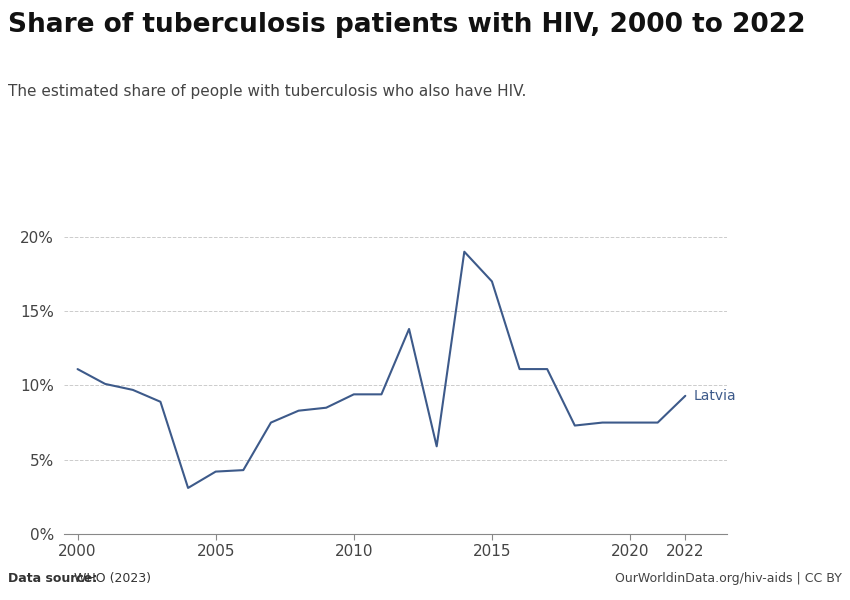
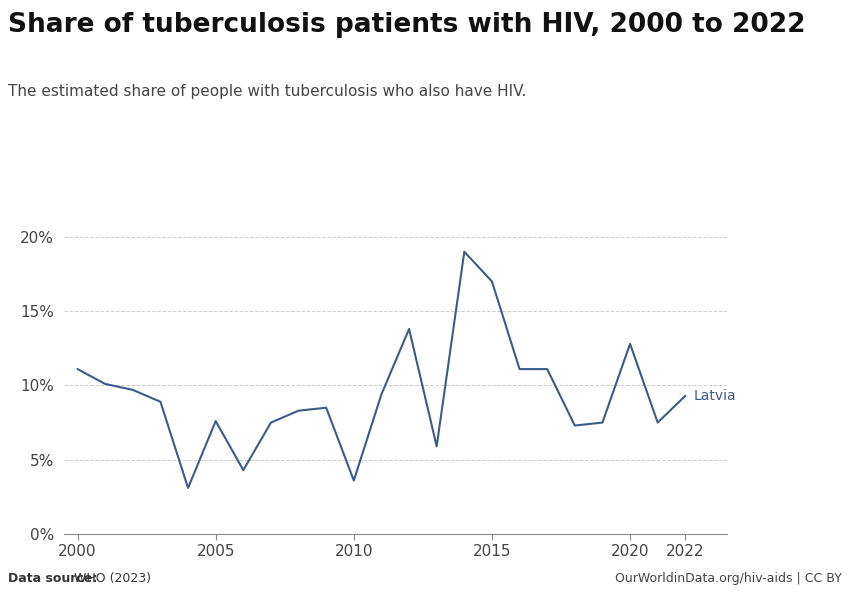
2005: 4.2% -> 7.6%
2010: 9.4% -> 3.6%
2020: 7.5% -> 12.8%
